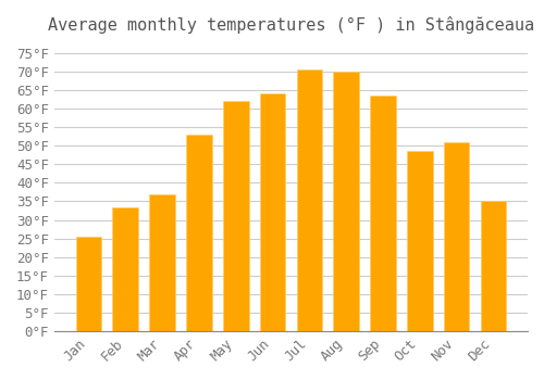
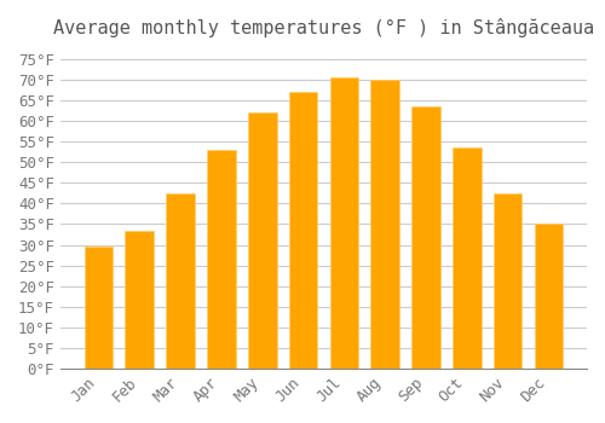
Jan: 25.5°F -> 29.5°F
Mar: 37.0°F -> 42.5°F
Jun: 64.0°F -> 67.0°F
Oct: 48.5°F -> 53.5°F
Nov: 51.0°F -> 42.5°F
